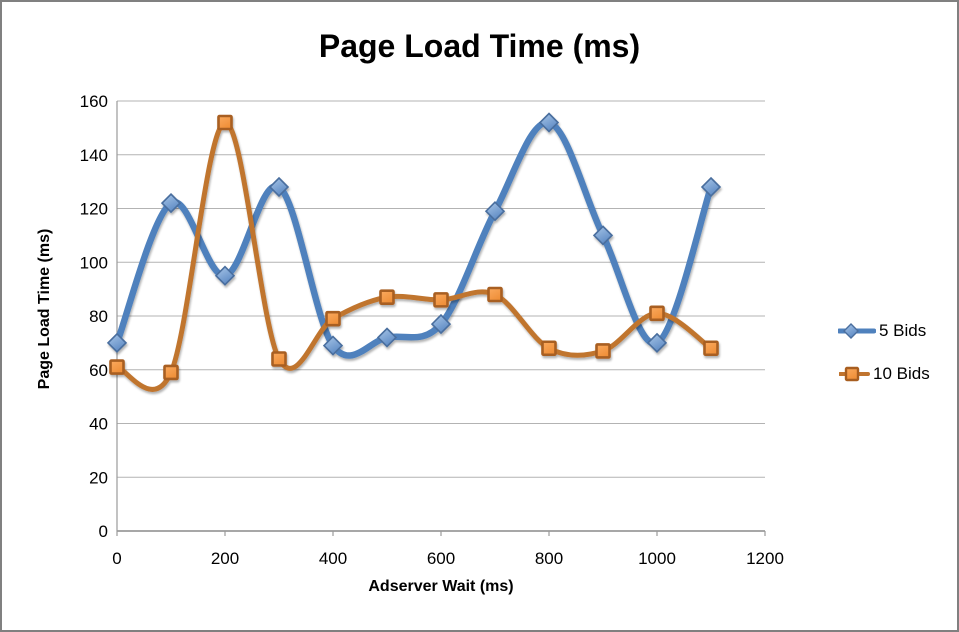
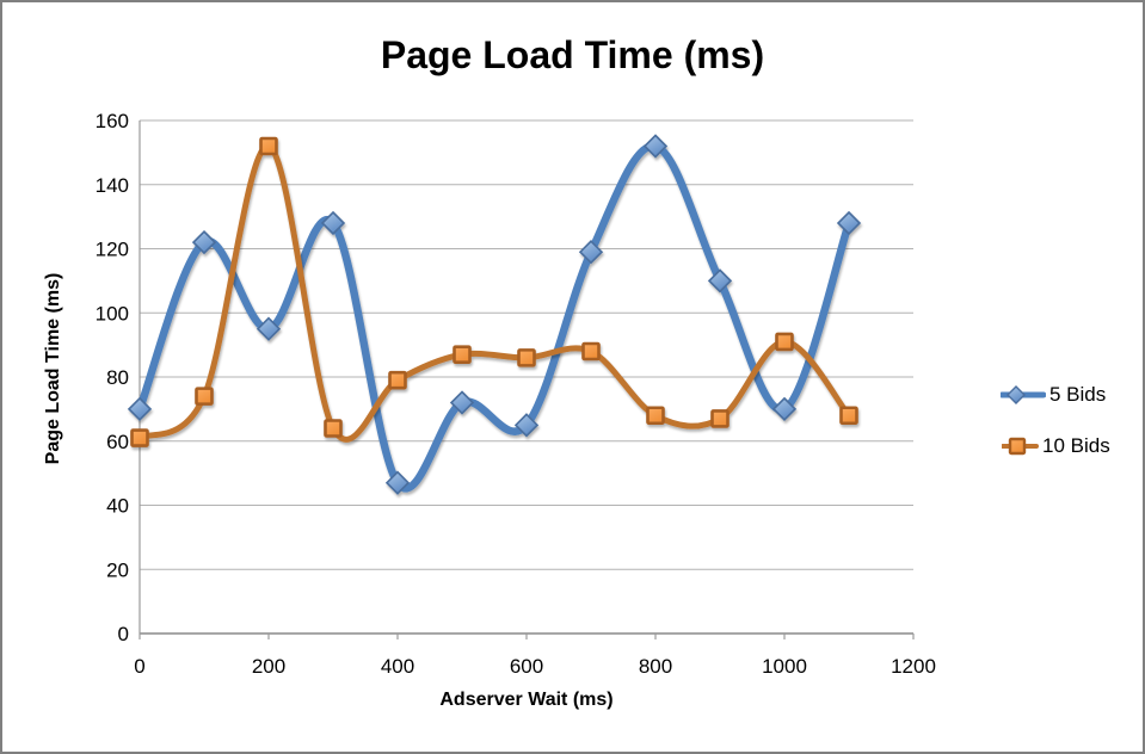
10 Bids/100: 59 -> 74
5 Bids/400: 69 -> 47
5 Bids/600: 77 -> 65
10 Bids/1000: 81 -> 91
